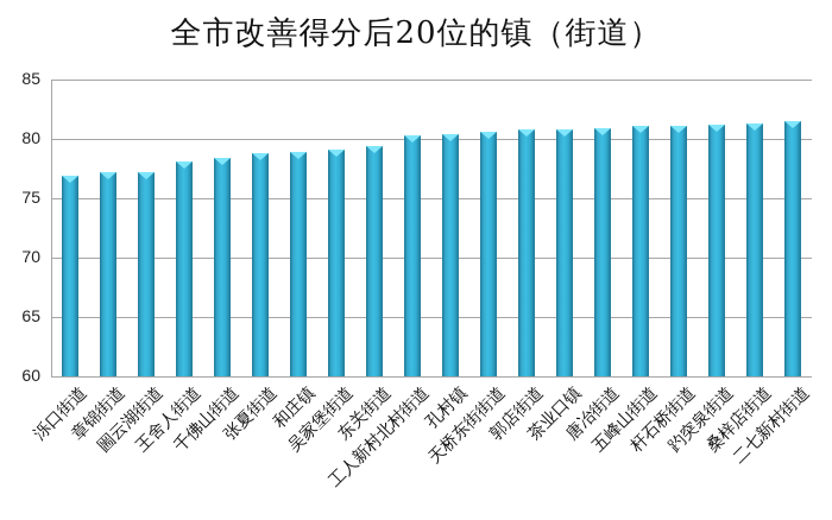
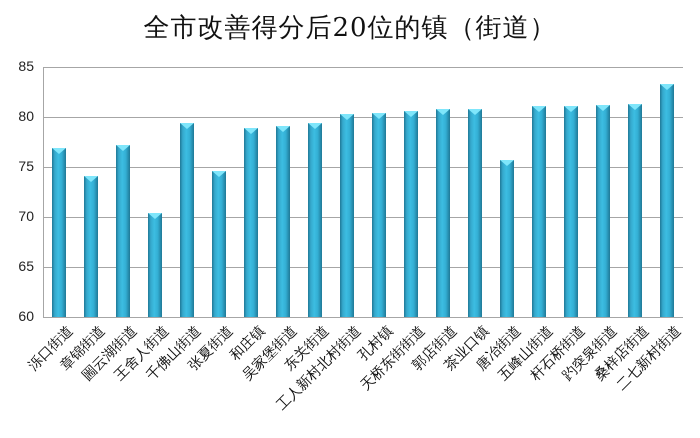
章锦街道: 77.2 -> 74.1
王舍人街道: 78.1 -> 70.4
千佛山街道: 78.4 -> 79.4
张夏街道: 78.8 -> 74.6
唐冶街道: 80.9 -> 75.7
二七新村街道: 81.5 -> 83.3
